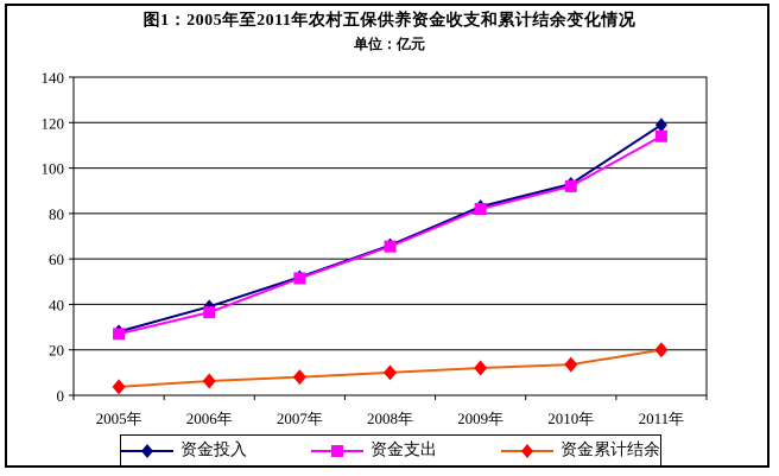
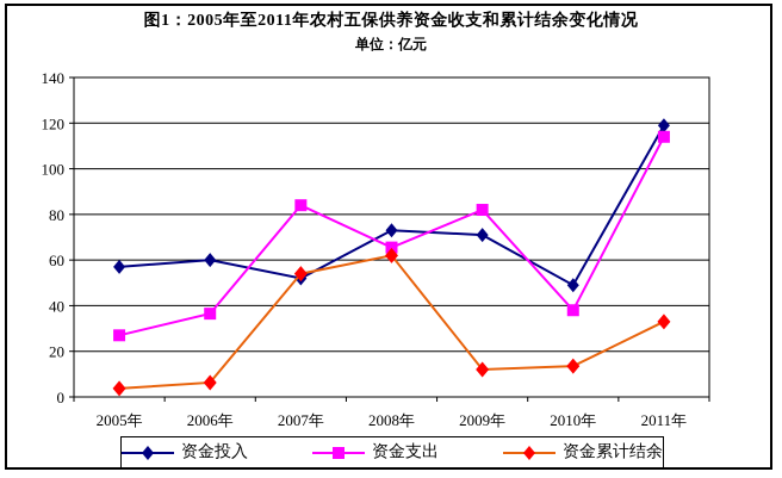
资金投入/2005年: 28 -> 57
资金投入/2006年: 39 -> 60
资金支出/2007年: 52 -> 84
资金累计结余/2007年: 8 -> 54
资金投入/2008年: 66 -> 73
资金累计结余/2008年: 10 -> 62
资金投入/2009年: 83 -> 71
资金投入/2010年: 93 -> 49
资金支出/2010年: 92 -> 38
资金累计结余/2011年: 20 -> 33
